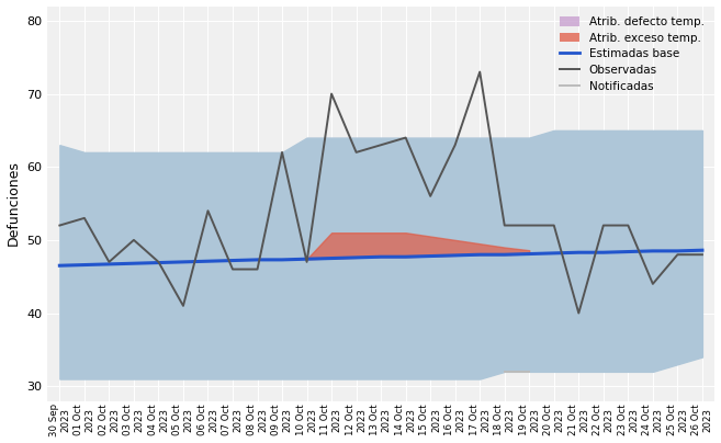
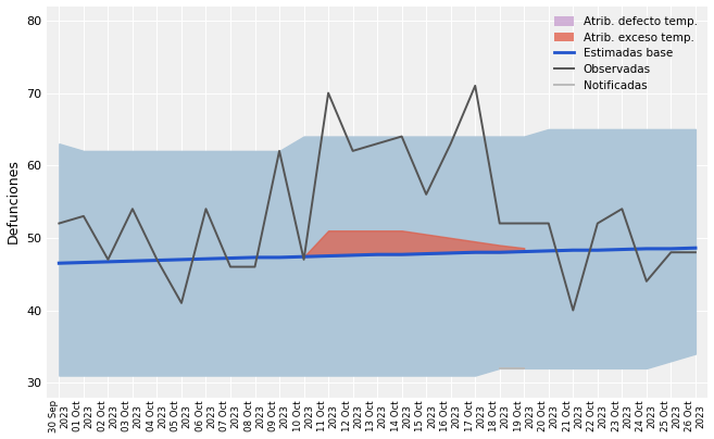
Observadas/03 Oct 2023: 50 -> 54
Observadas/17 Oct 2023: 73 -> 71
Observadas/23 Oct 2023: 52 -> 54
